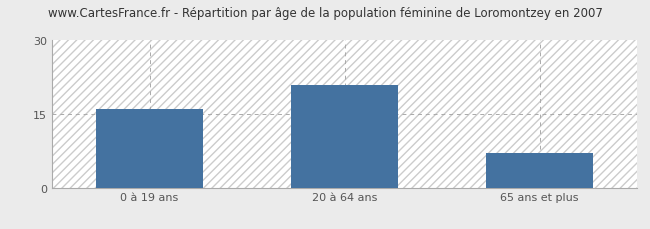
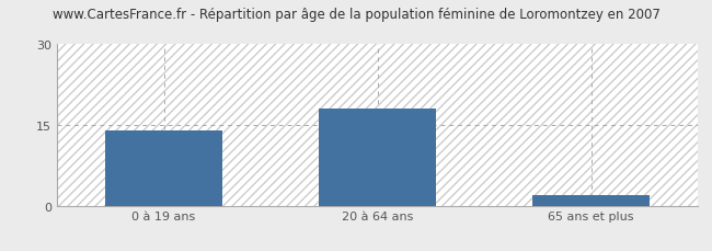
0 à 19 ans: 16 -> 14
20 à 64 ans: 21 -> 18
65 ans et plus: 7 -> 2
